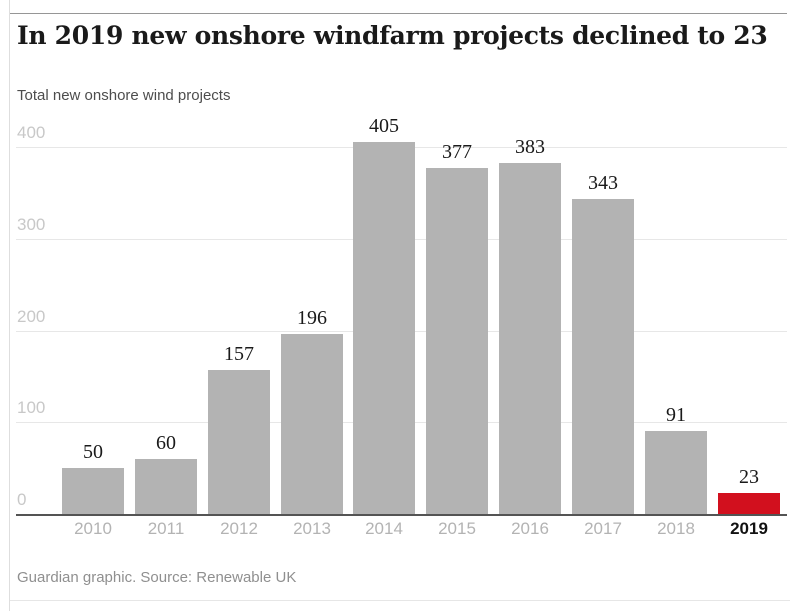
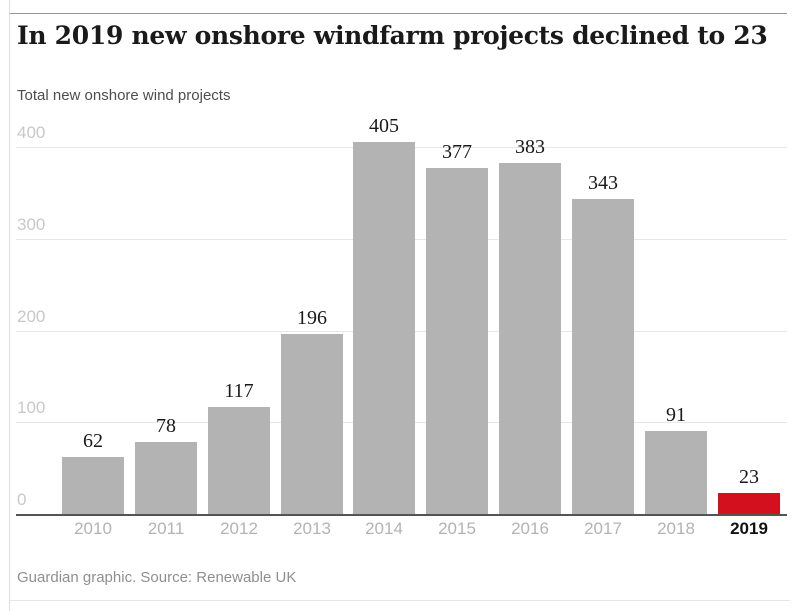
2010: 50 -> 62
2011: 60 -> 78
2012: 157 -> 117
